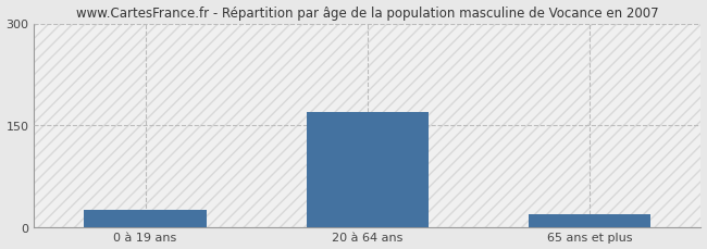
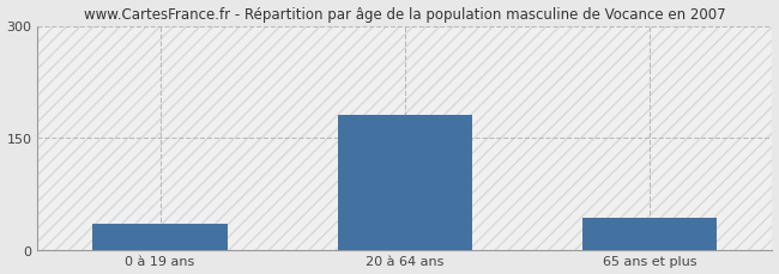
0 à 19 ans: 25 -> 34
20 à 64 ans: 170 -> 180
65 ans et plus: 18 -> 42
